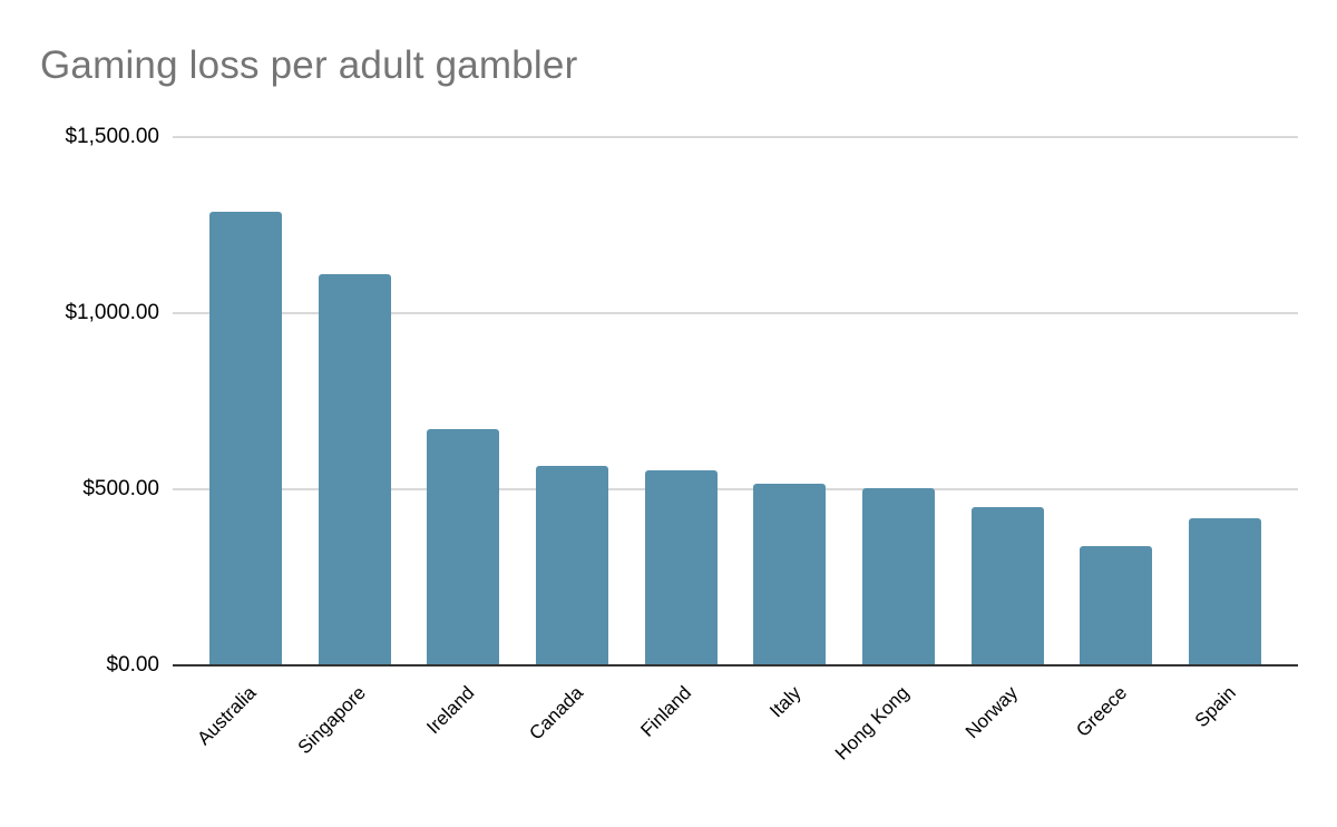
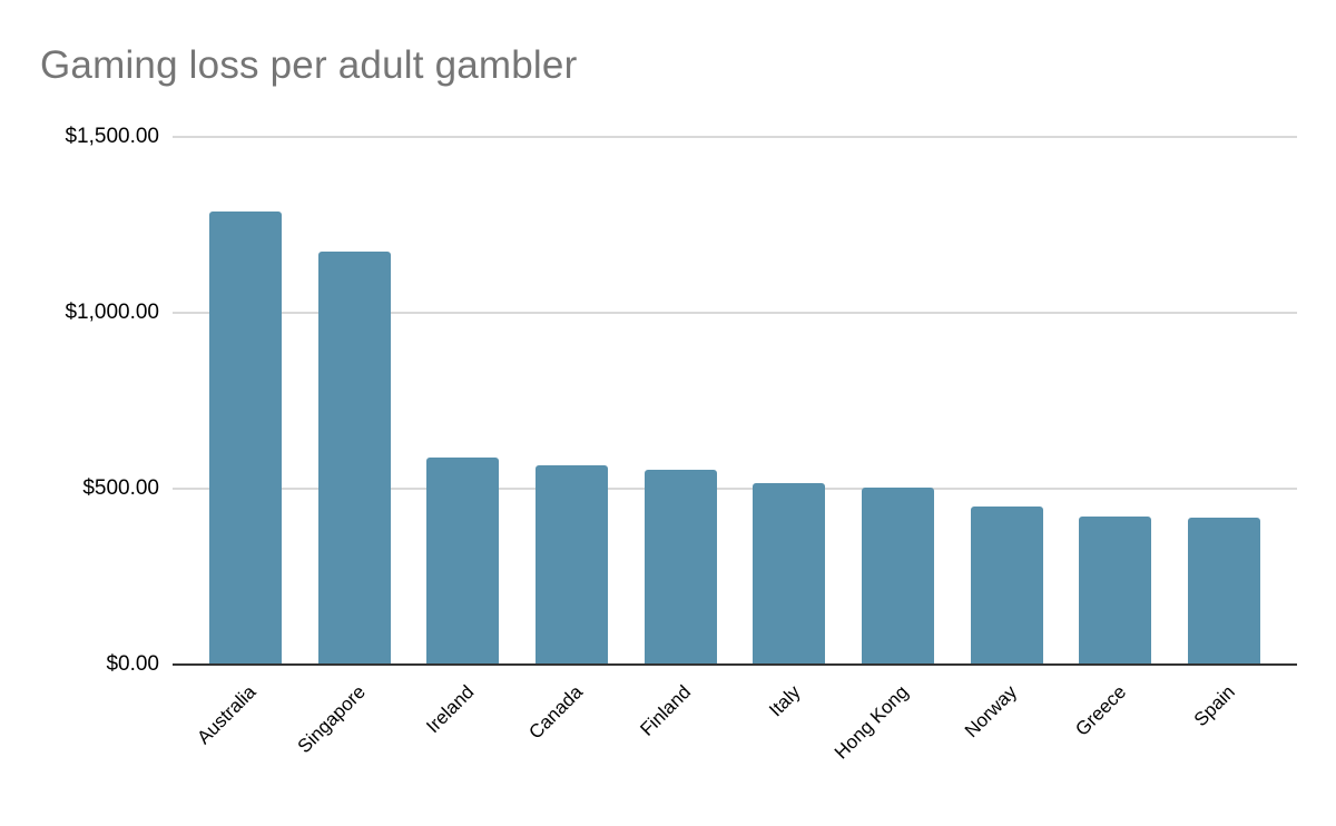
Singapore: $1110 -> $1170
Ireland: $670 -> $590
Greece: $340 -> $420
